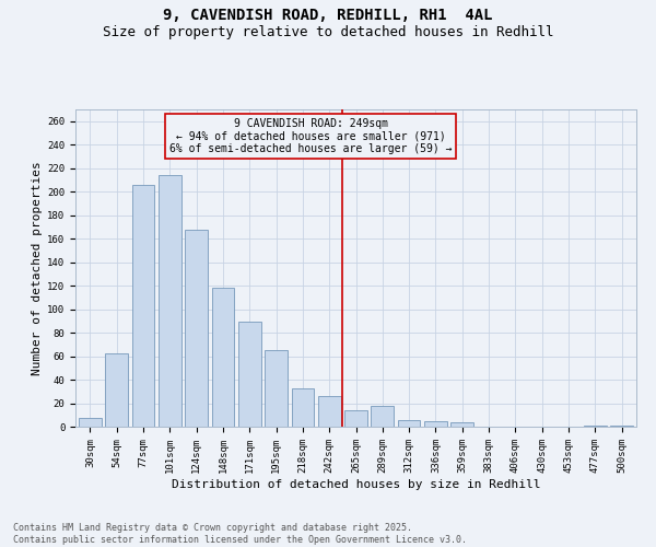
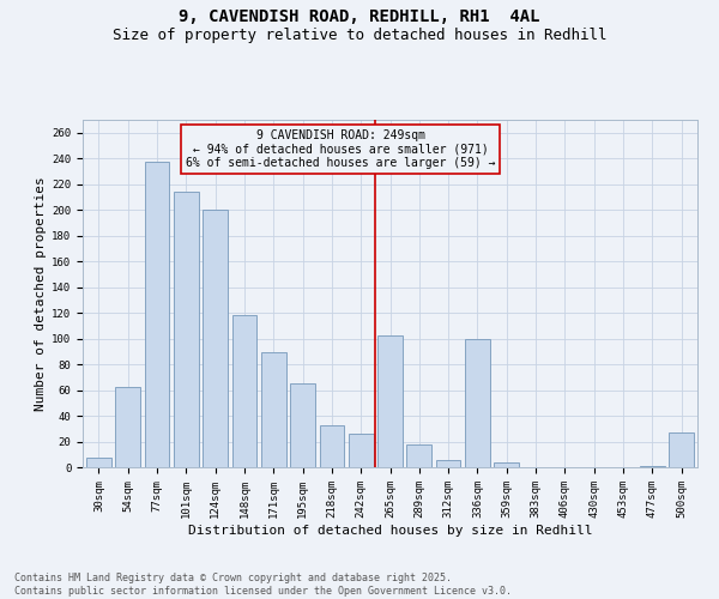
77sqm: 206 -> 237
124sqm: 168 -> 200
265sqm: 14 -> 102
336sqm: 5 -> 100
500sqm: 1 -> 27
